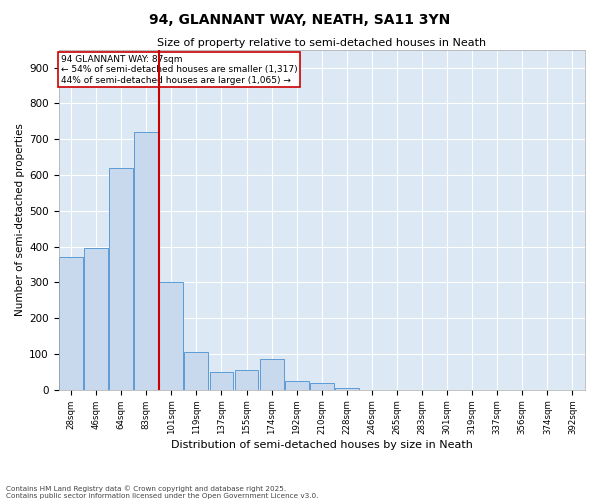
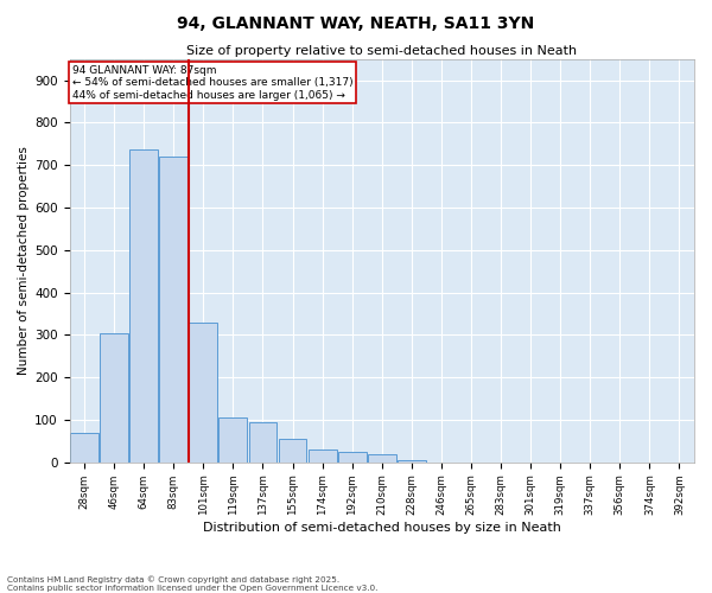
28sqm: 370 -> 68
46sqm: 395 -> 305
64sqm: 620 -> 737
101sqm: 300 -> 330
137sqm: 50 -> 95
174sqm: 85 -> 30
